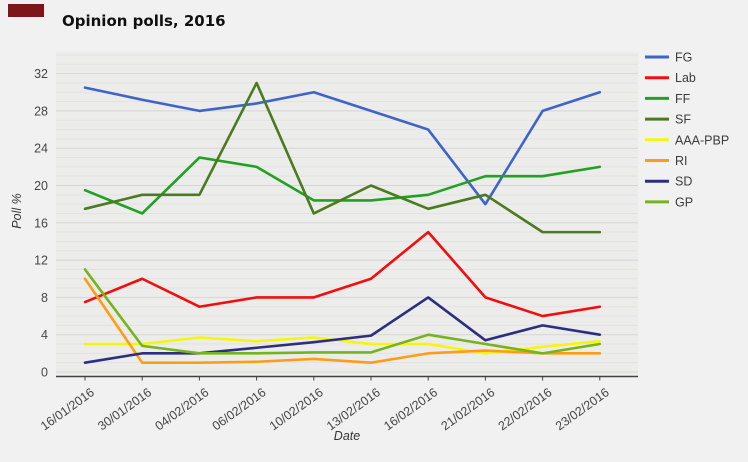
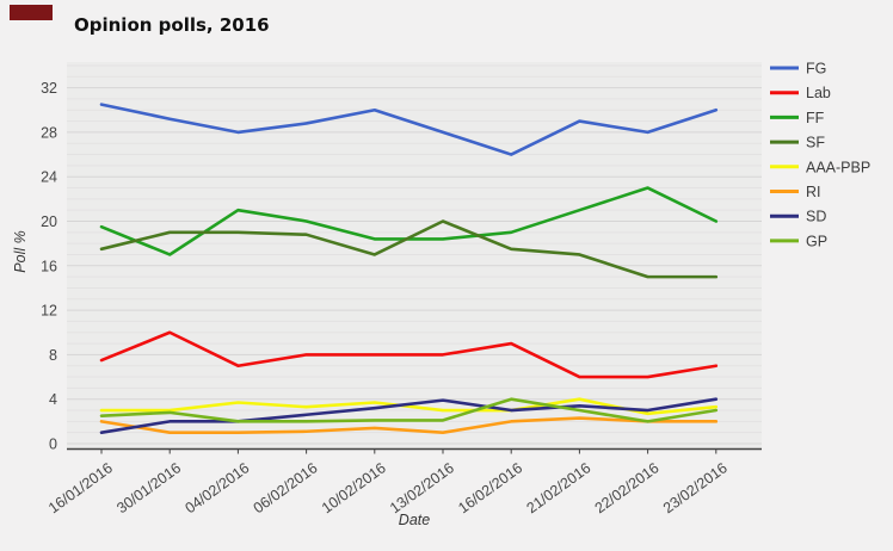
RI/16/01/2016: 10 -> 2
GP/16/01/2016: 11 -> 2
FF/04/02/2016: 23 -> 21
FF/06/02/2016: 22 -> 20
SF/06/02/2016: 31 -> 19
Lab/13/02/2016: 10 -> 8
Lab/16/02/2016: 15 -> 9
SD/16/02/2016: 8 -> 3
FG/21/02/2016: 18 -> 29
Lab/21/02/2016: 8 -> 6
SF/21/02/2016: 19 -> 17
AAA-PBP/21/02/2016: 2 -> 4
FF/22/02/2016: 21 -> 23
SD/22/02/2016: 5 -> 3
FF/23/02/2016: 22 -> 20
